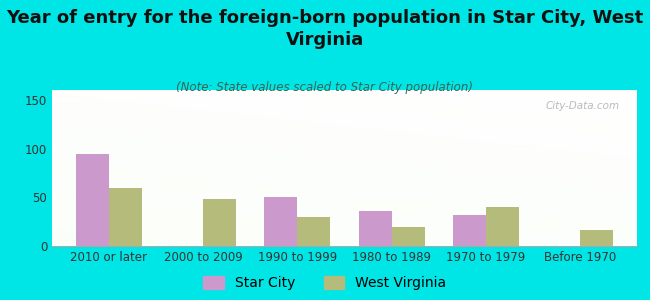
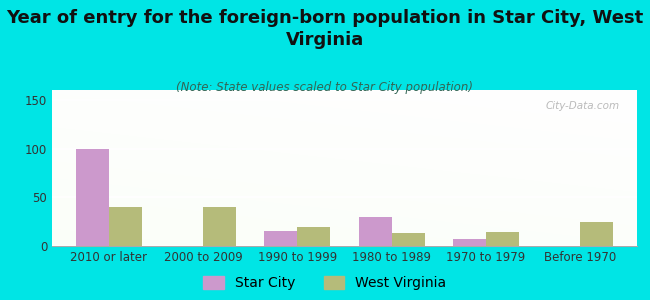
Star City/2010 or later: 94 -> 100
West Virginia/2010 or later: 60 -> 40
West Virginia/2000 to 2009: 48 -> 40
Star City/1990 to 1999: 50 -> 15
West Virginia/1990 to 1999: 30 -> 20
Star City/1980 to 1989: 36 -> 30
West Virginia/1980 to 1989: 20 -> 13
Star City/1970 to 1979: 32 -> 7
West Virginia/1970 to 1979: 40 -> 14
West Virginia/Before 1970: 16 -> 25
